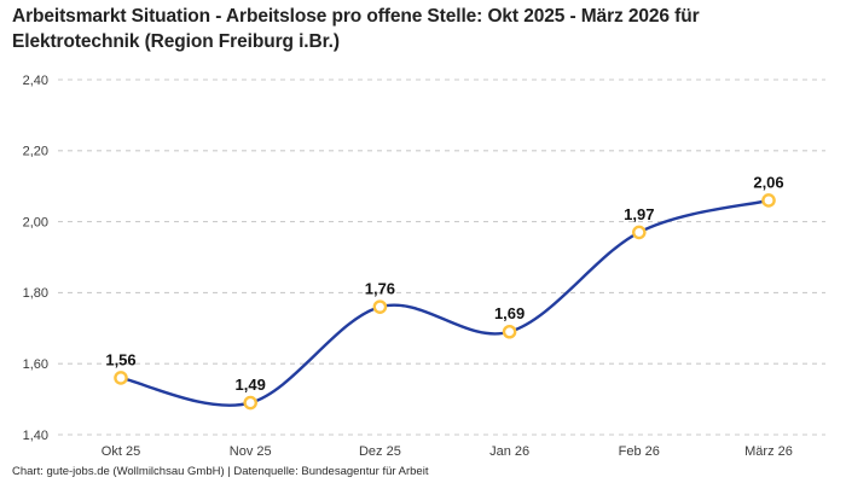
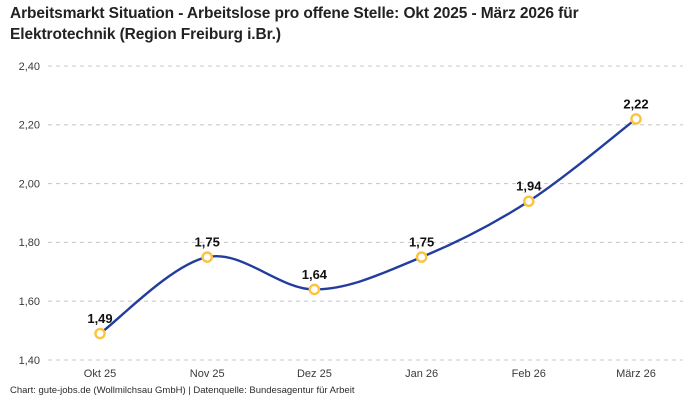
Okt 25: 1,56 -> 1,49
Nov 25: 1,49 -> 1,75
Dez 25: 1,76 -> 1,64
Jan 26: 1,69 -> 1,75
Feb 26: 1,97 -> 1,94
März 26: 2,06 -> 2,22
